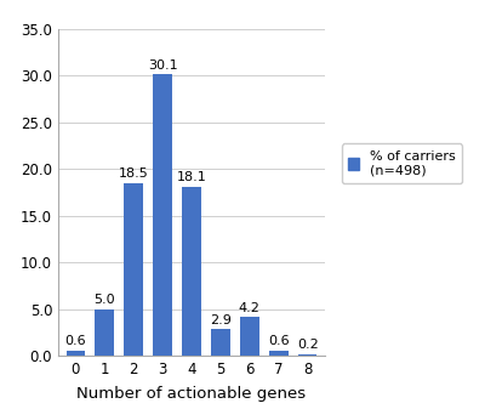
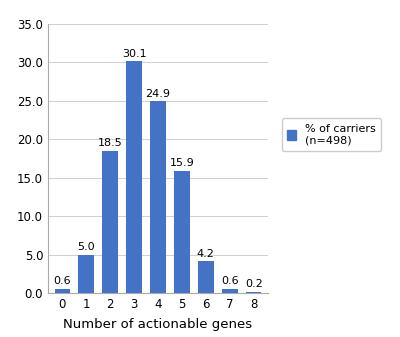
4: 18.1 -> 24.9
5: 2.9 -> 15.9
